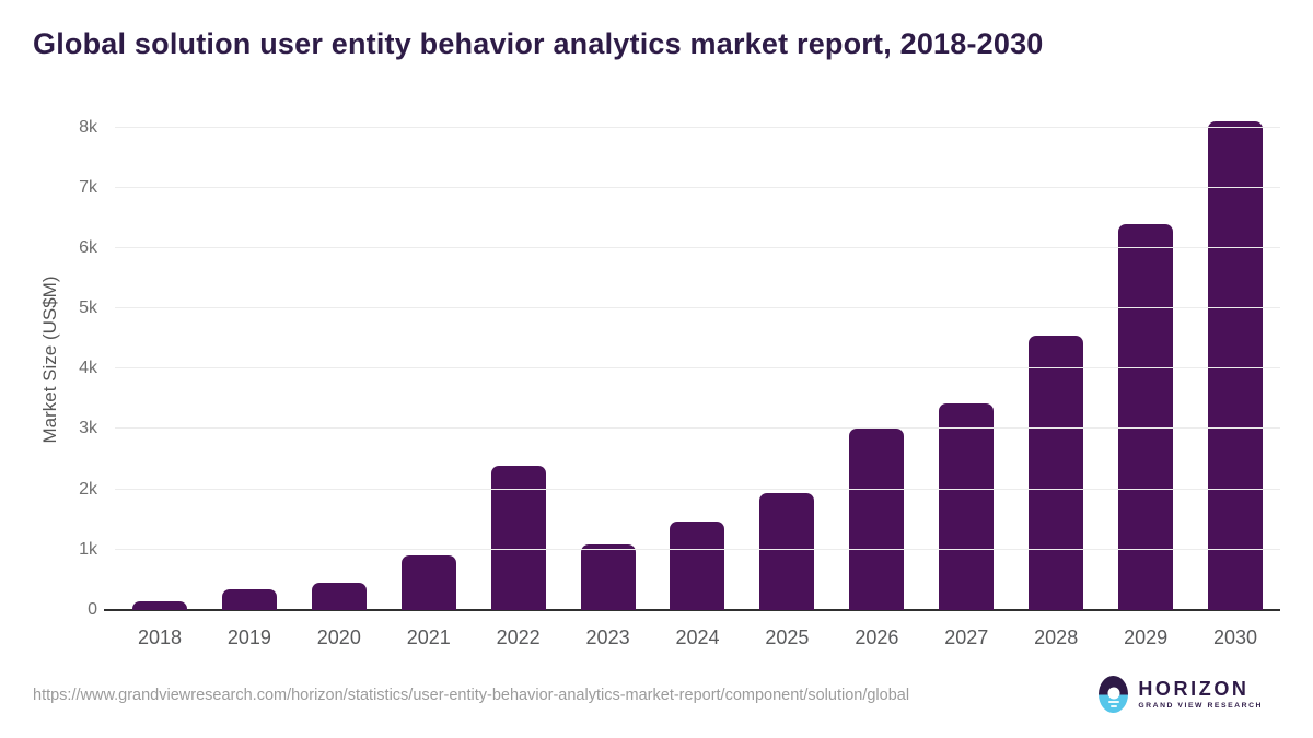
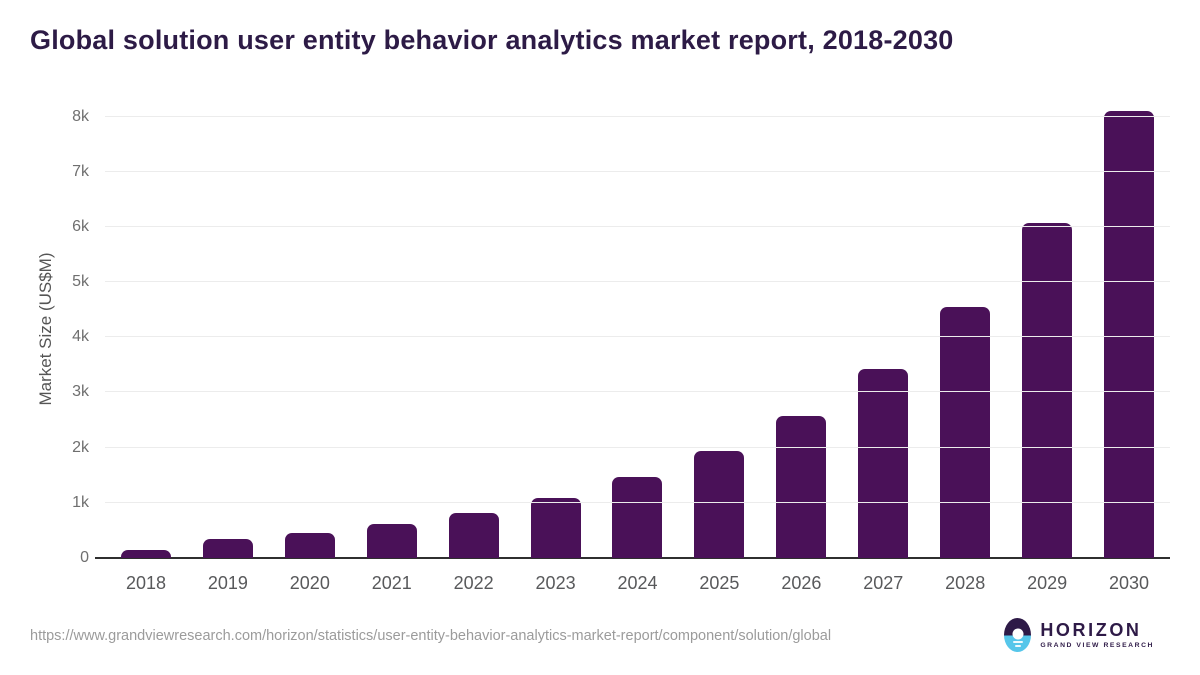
2021: 0.9k -> 0.6k
2022: 2.4k -> 0.8k
2026: 3.0k -> 2.6k
2029: 6.4k -> 6.1k
